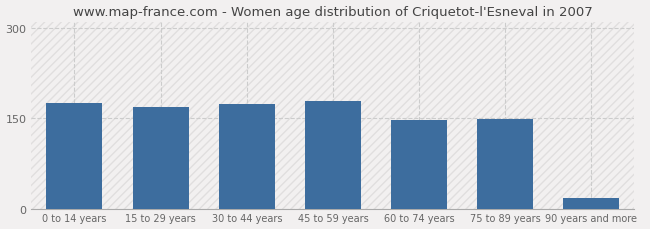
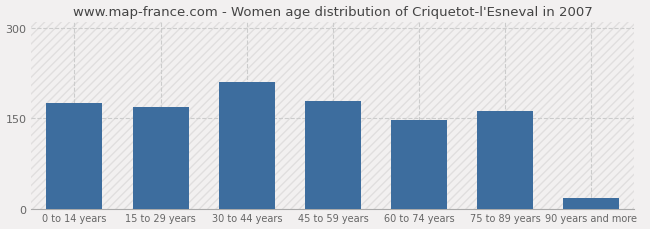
30 to 44 years: 173 -> 210
75 to 89 years: 149 -> 162
